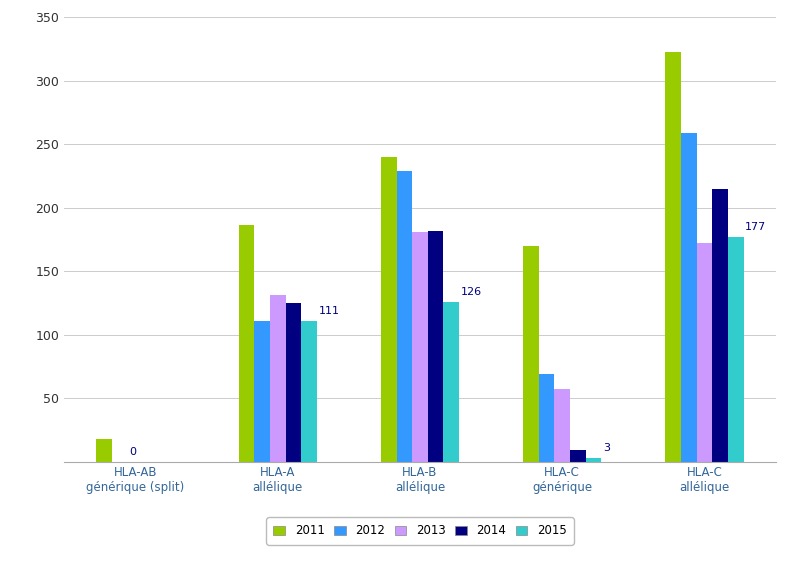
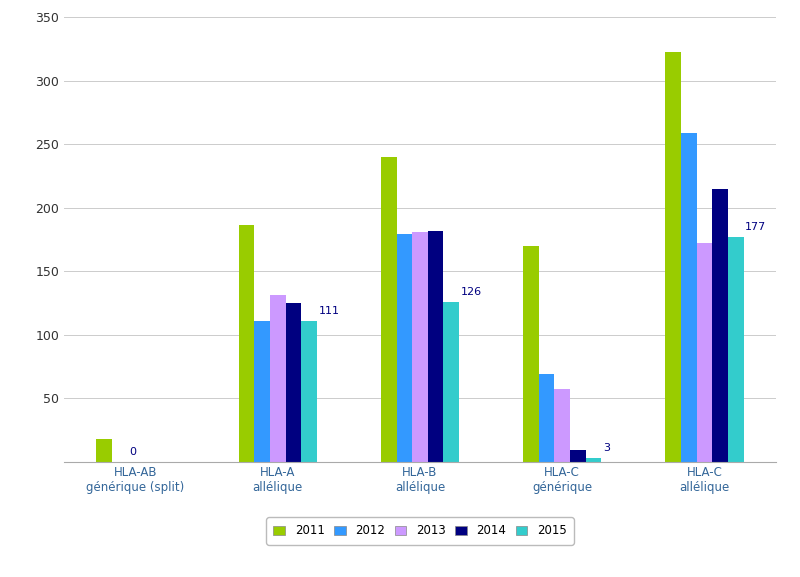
2012/HLA-B allélique: 229 -> 179
